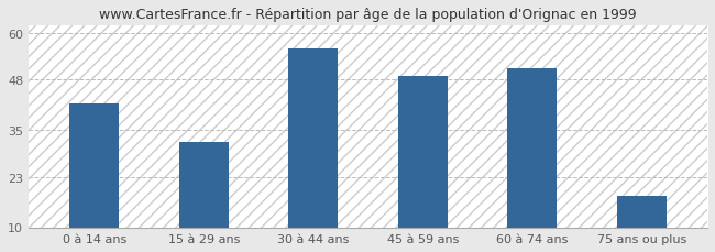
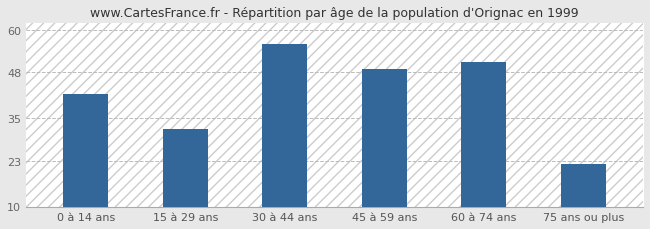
75 ans ou plus: 18 -> 22
